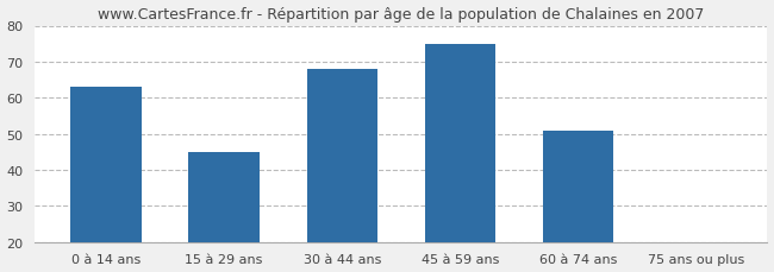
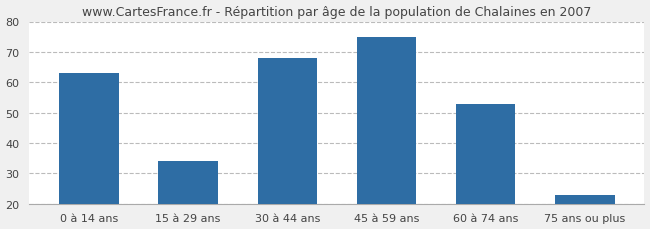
15 à 29 ans: 45 -> 34
60 à 74 ans: 51 -> 53
75 ans ou plus: 20 -> 23
